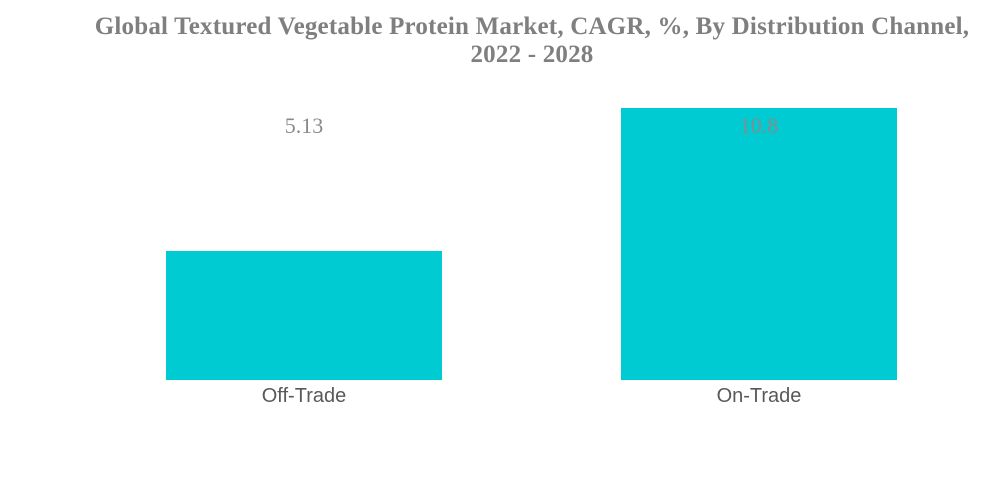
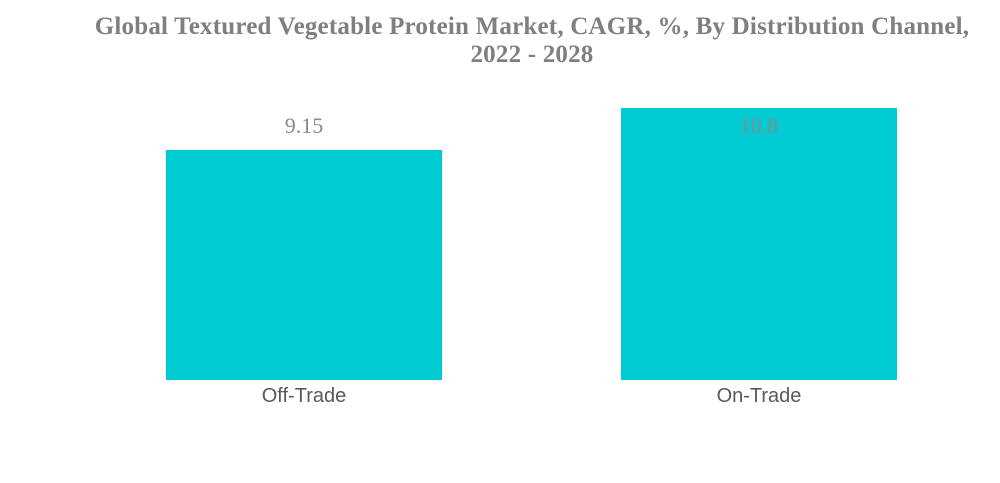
Off-Trade: 5.13 -> 9.15
